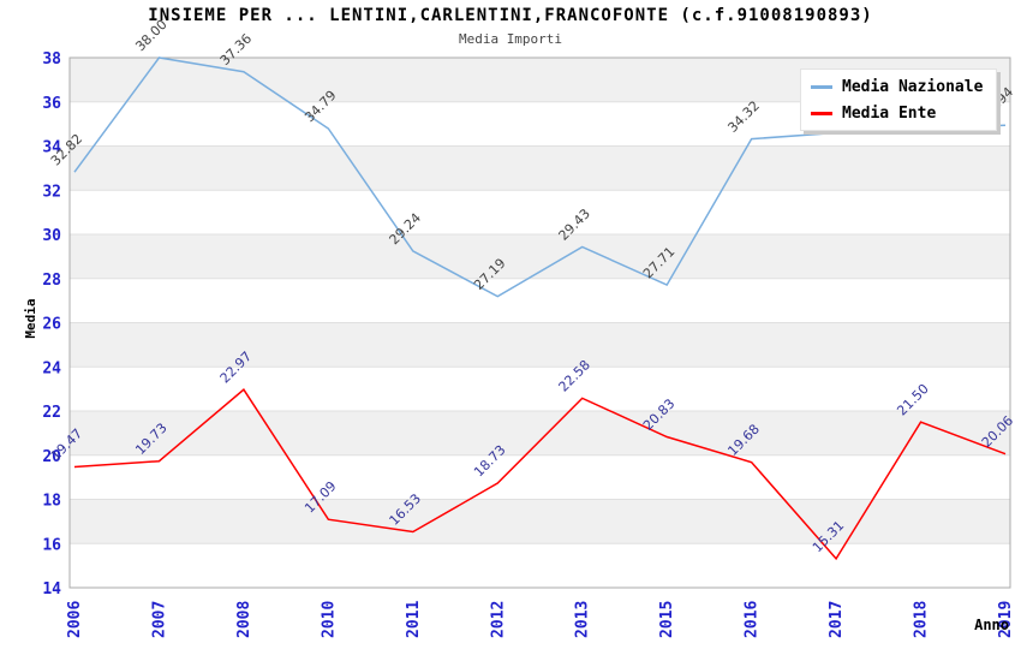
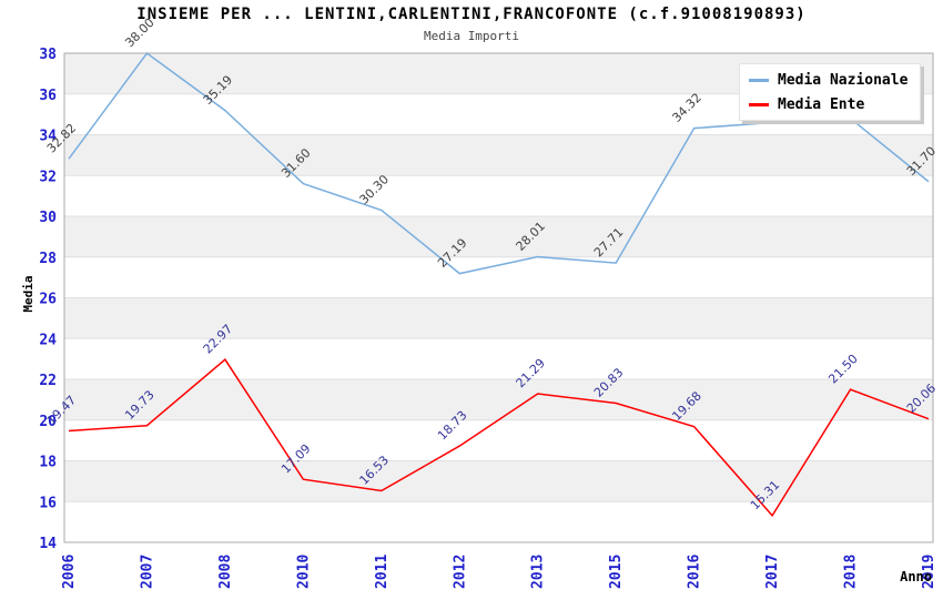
Media Nazionale/2008: 37.36 -> 35.19
Media Nazionale/2010: 34.79 -> 31.60
Media Nazionale/2011: 29.24 -> 30.30
Media Nazionale/2013: 29.43 -> 28.01
Media Ente/2013: 22.58 -> 21.29
Media Nazionale/2019: 34.94 -> 31.70
